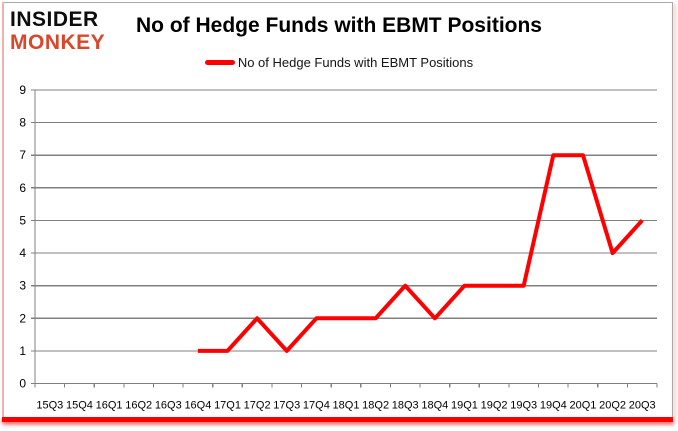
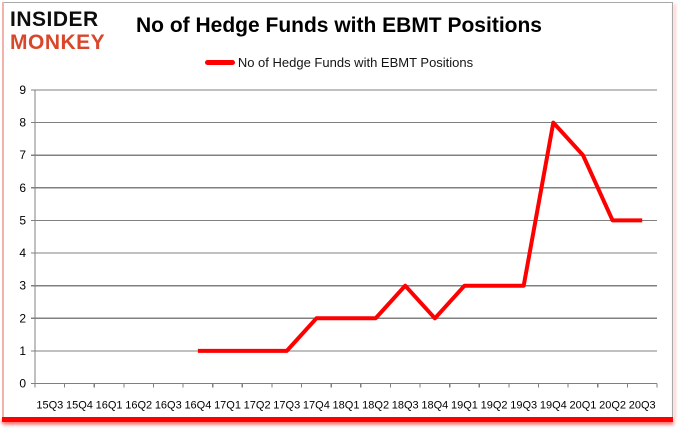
17Q2: 2 -> 1
19Q4: 7 -> 8
20Q2: 4 -> 5
